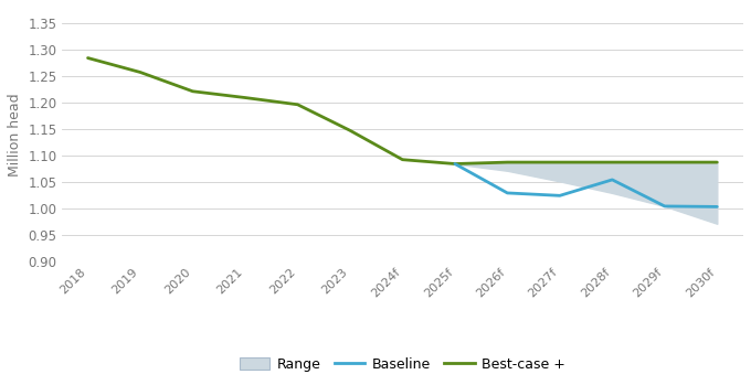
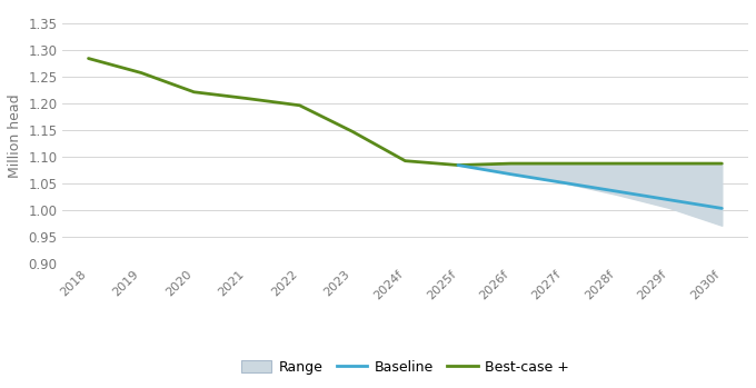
Baseline/2026f: 1.030 -> 1.068
Baseline/2027f: 1.025 -> 1.052
Baseline/2028f: 1.055 -> 1.036
Baseline/2029f: 1.005 -> 1.020
